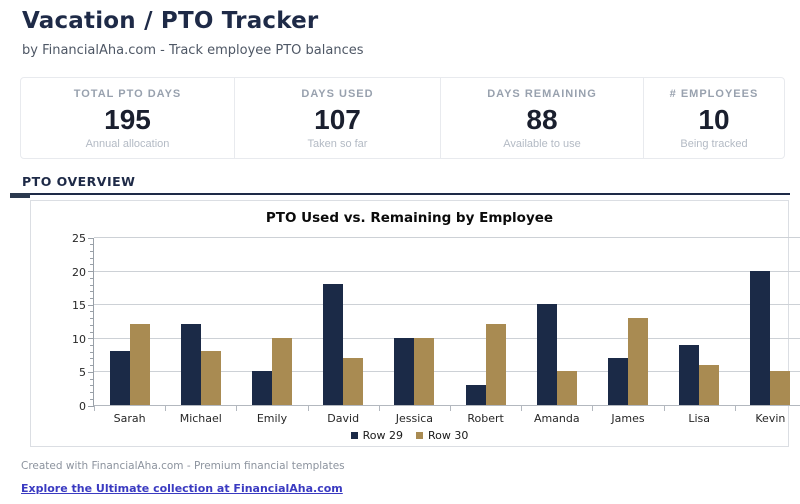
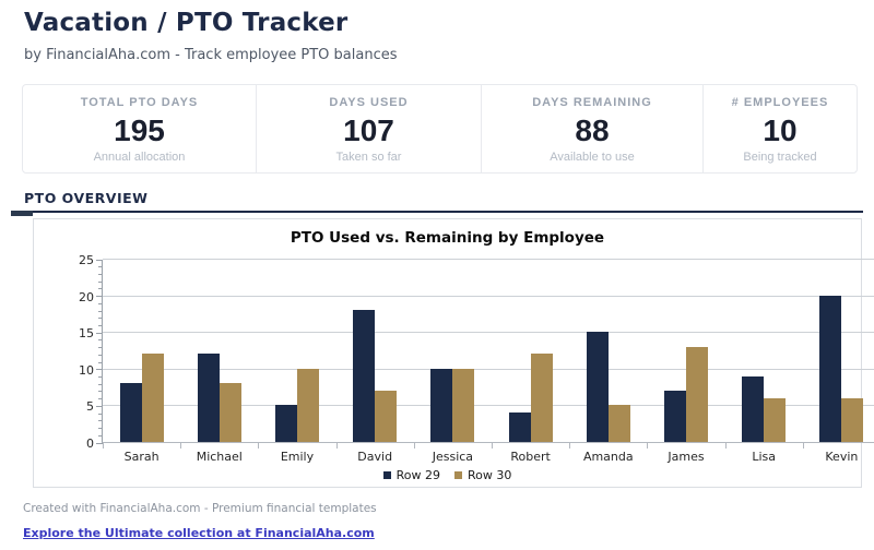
Row 29/Robert: 3 -> 4
Row 30/Kevin: 5 -> 6
